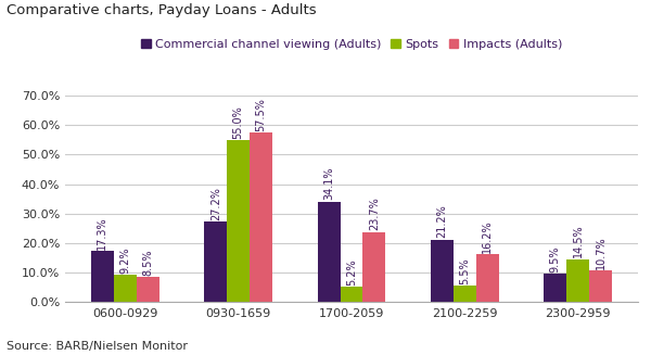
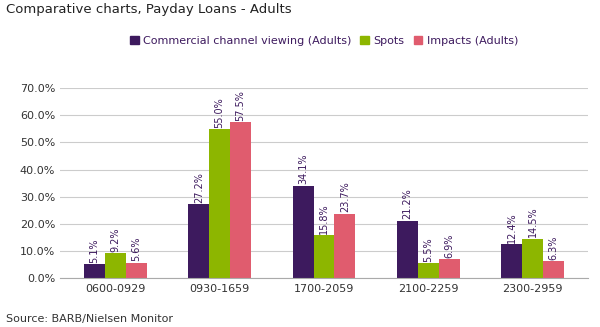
Commercial channel viewing (Adults)/0600-0929: 17.3% -> 5.1%
Impacts (Adults)/0600-0929: 8.5% -> 5.6%
Spots/1700-2059: 5.2% -> 15.8%
Impacts (Adults)/2100-2259: 16.2% -> 6.9%
Commercial channel viewing (Adults)/2300-2959: 9.5% -> 12.4%
Impacts (Adults)/2300-2959: 10.7% -> 6.3%
